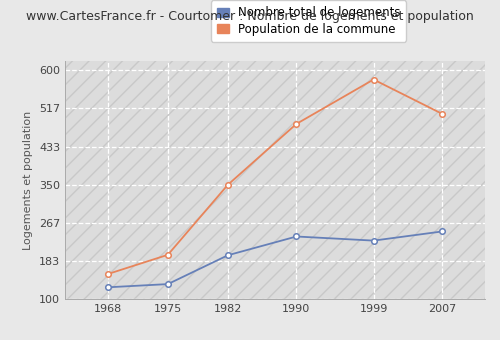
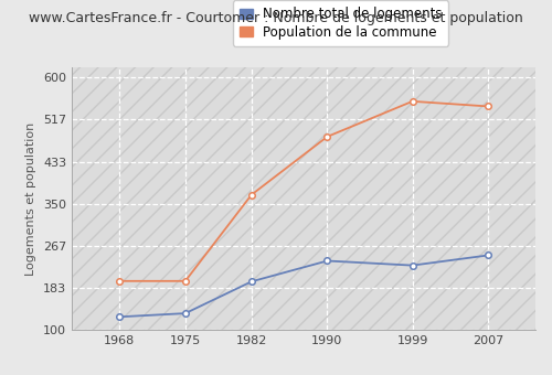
Population de la commune/1968: 155 -> 197
Population de la commune/1982: 350 -> 368
Population de la commune/1999: 580 -> 553
Population de la commune/2007: 505 -> 543
